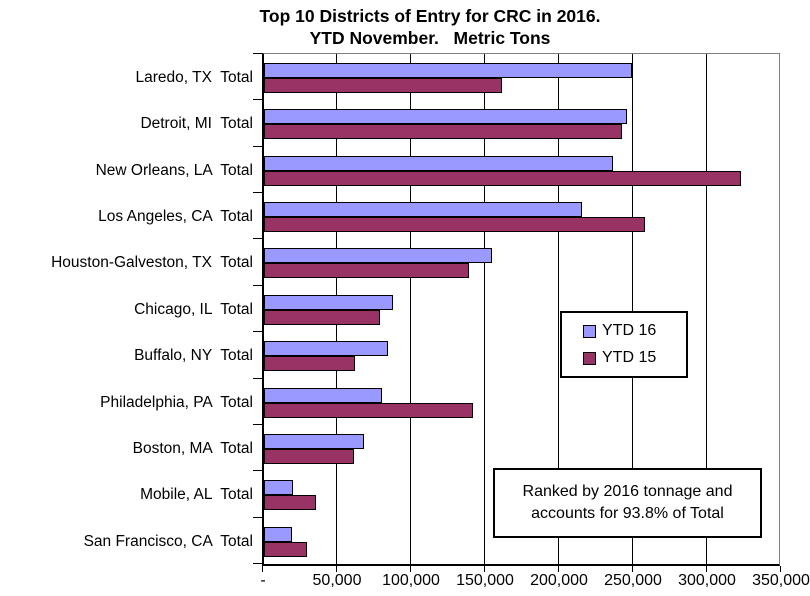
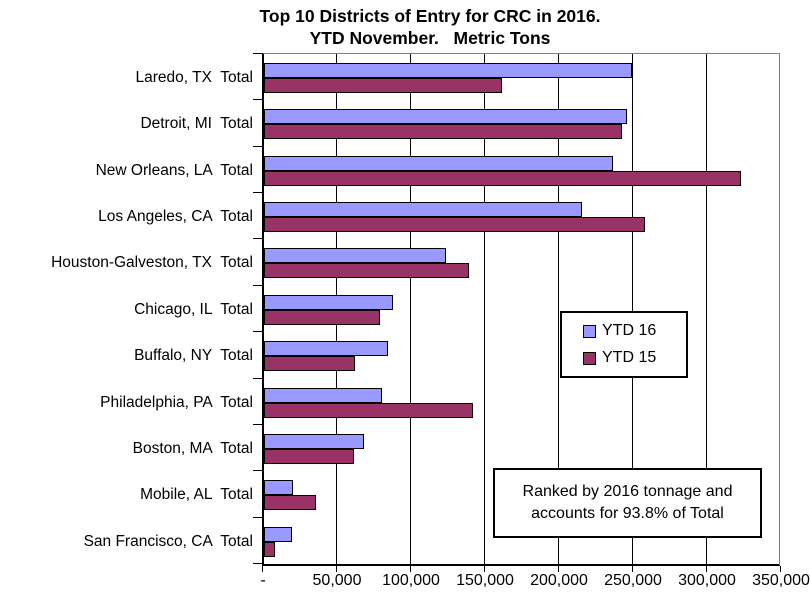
YTD 16/Houston-Galveston, TX Total: 155000 -> 124000
YTD 15/San Francisco, CA Total: 29000 -> 8000
